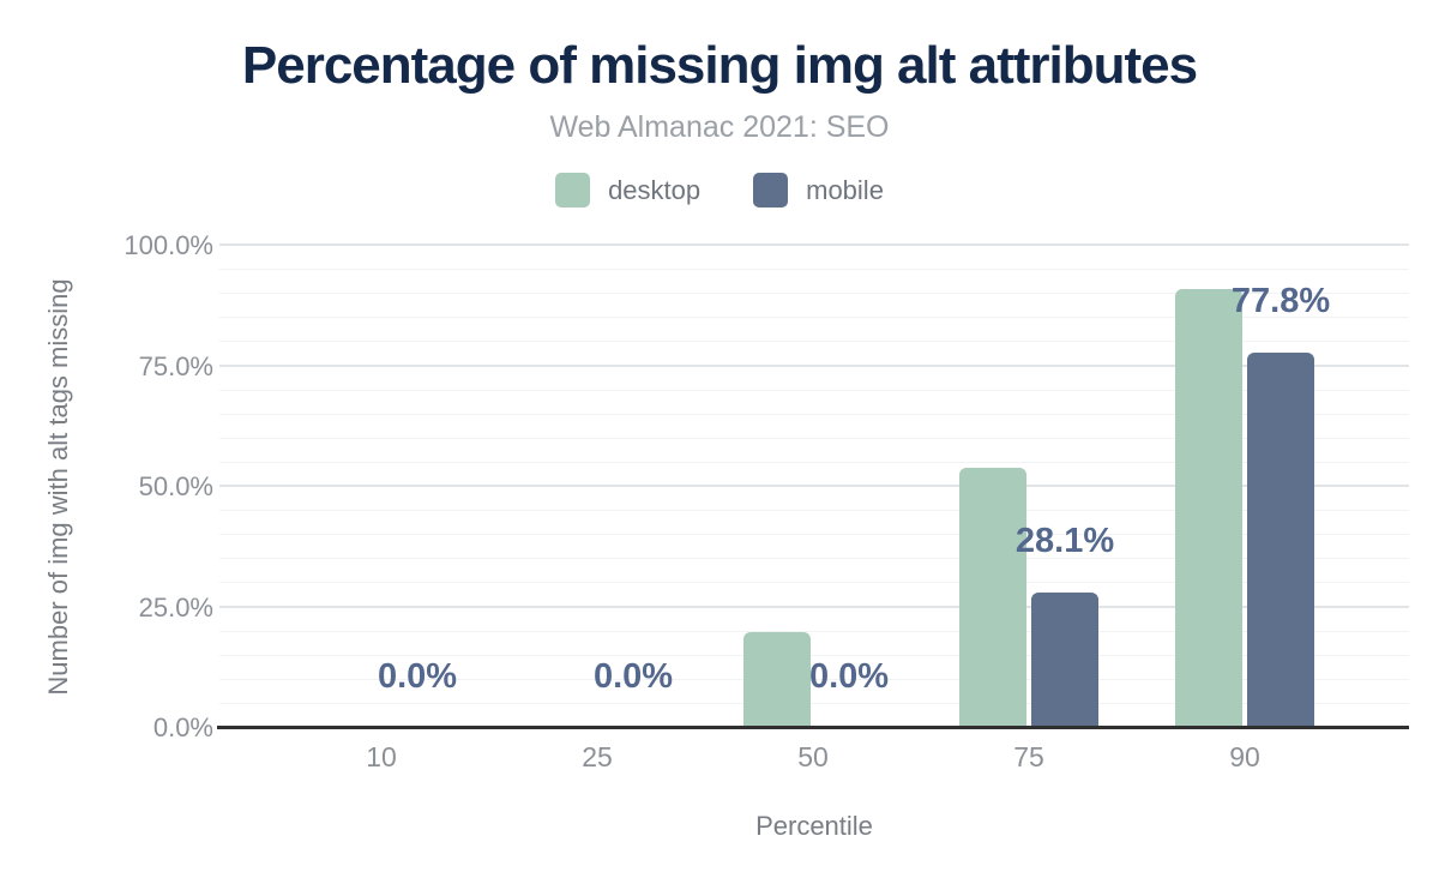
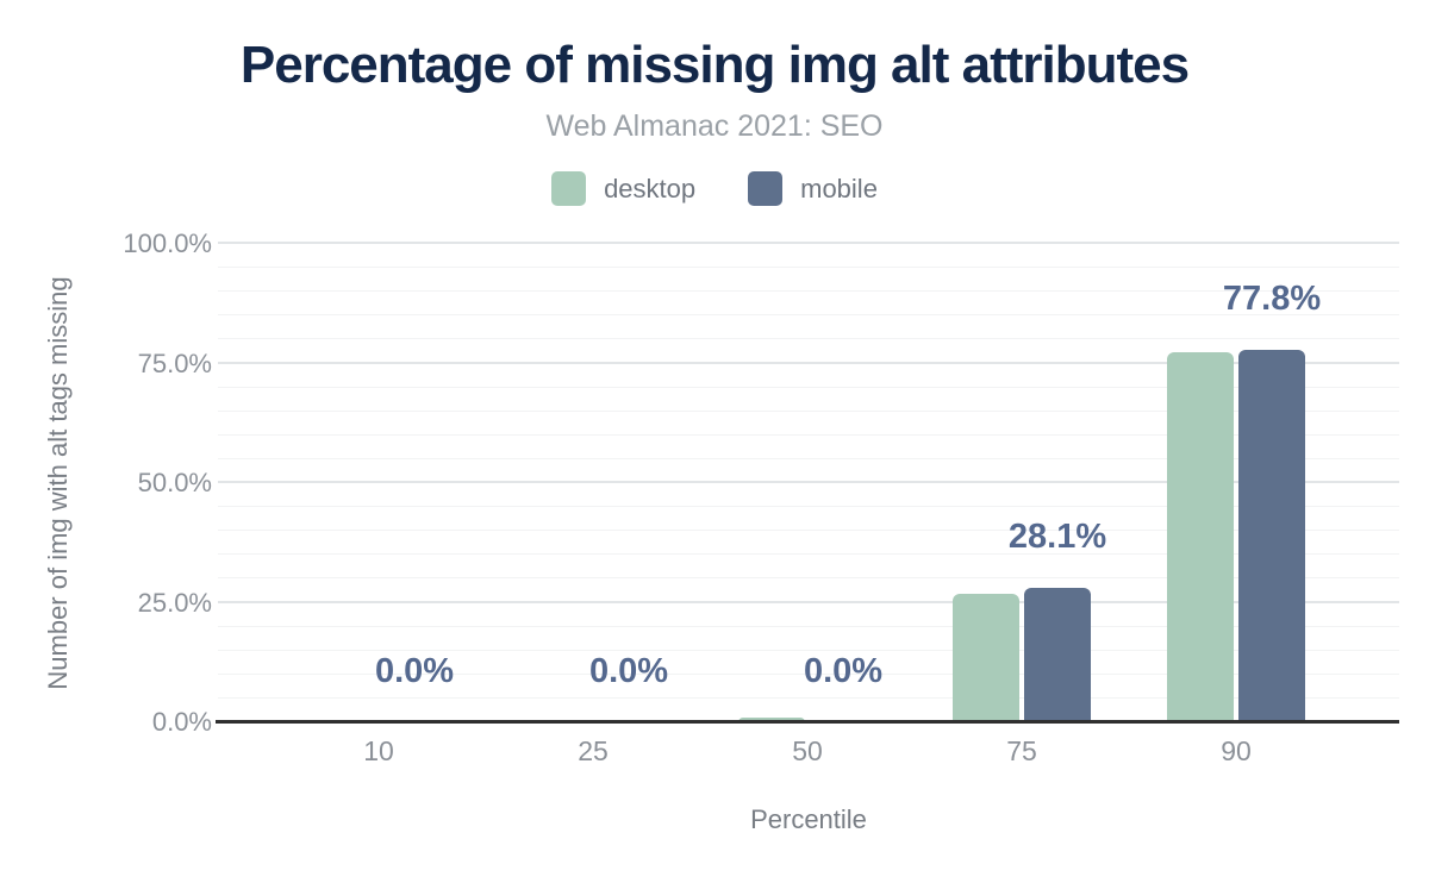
desktop/50: 20% -> 1%
desktop/75: 54% -> 27%
desktop/90: 91% -> 77%
